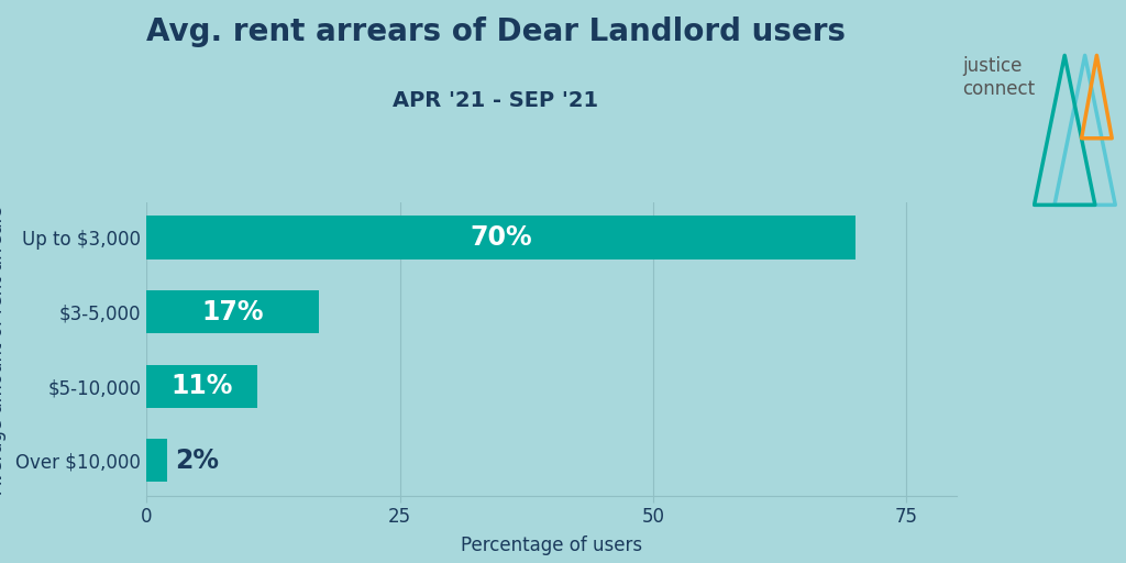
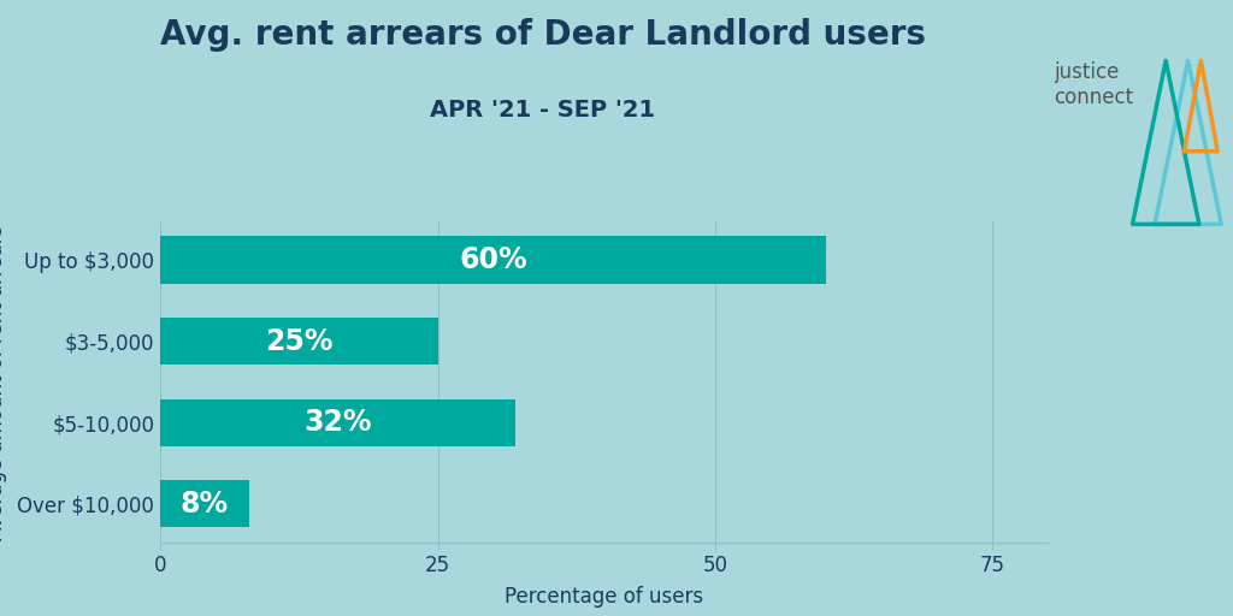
Up to $3,000: 70% -> 60%
$3-5,000: 17% -> 25%
$5-10,000: 11% -> 32%
Over $10,000: 2% -> 8%
